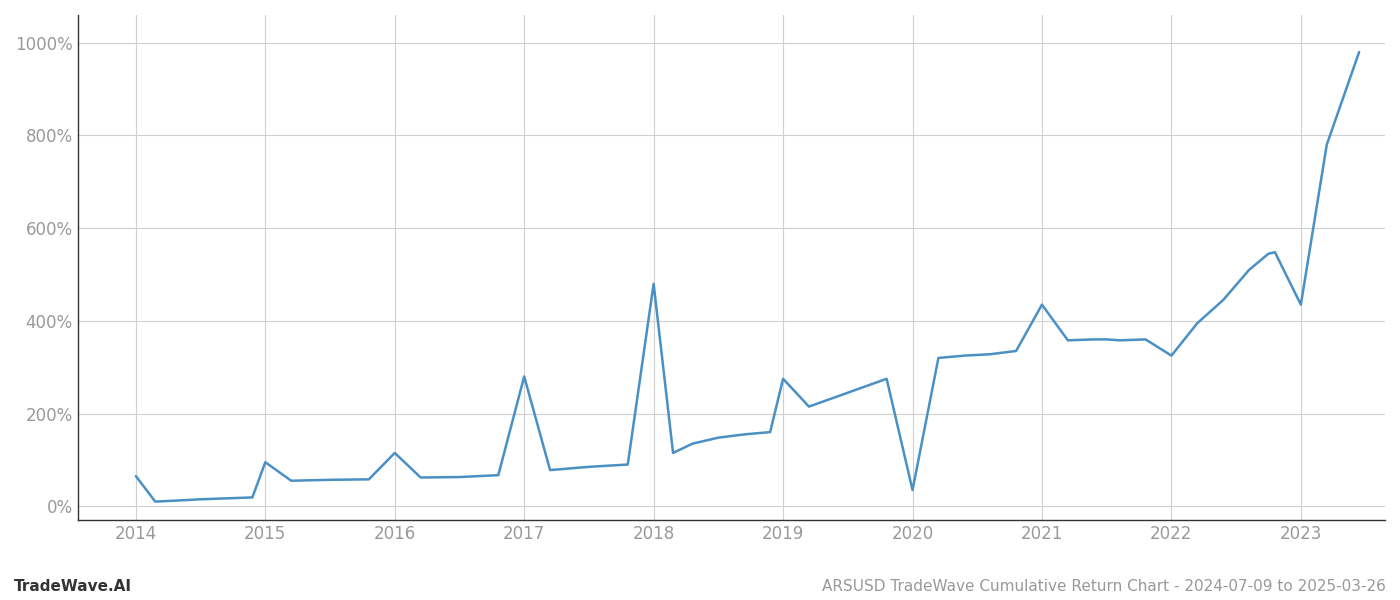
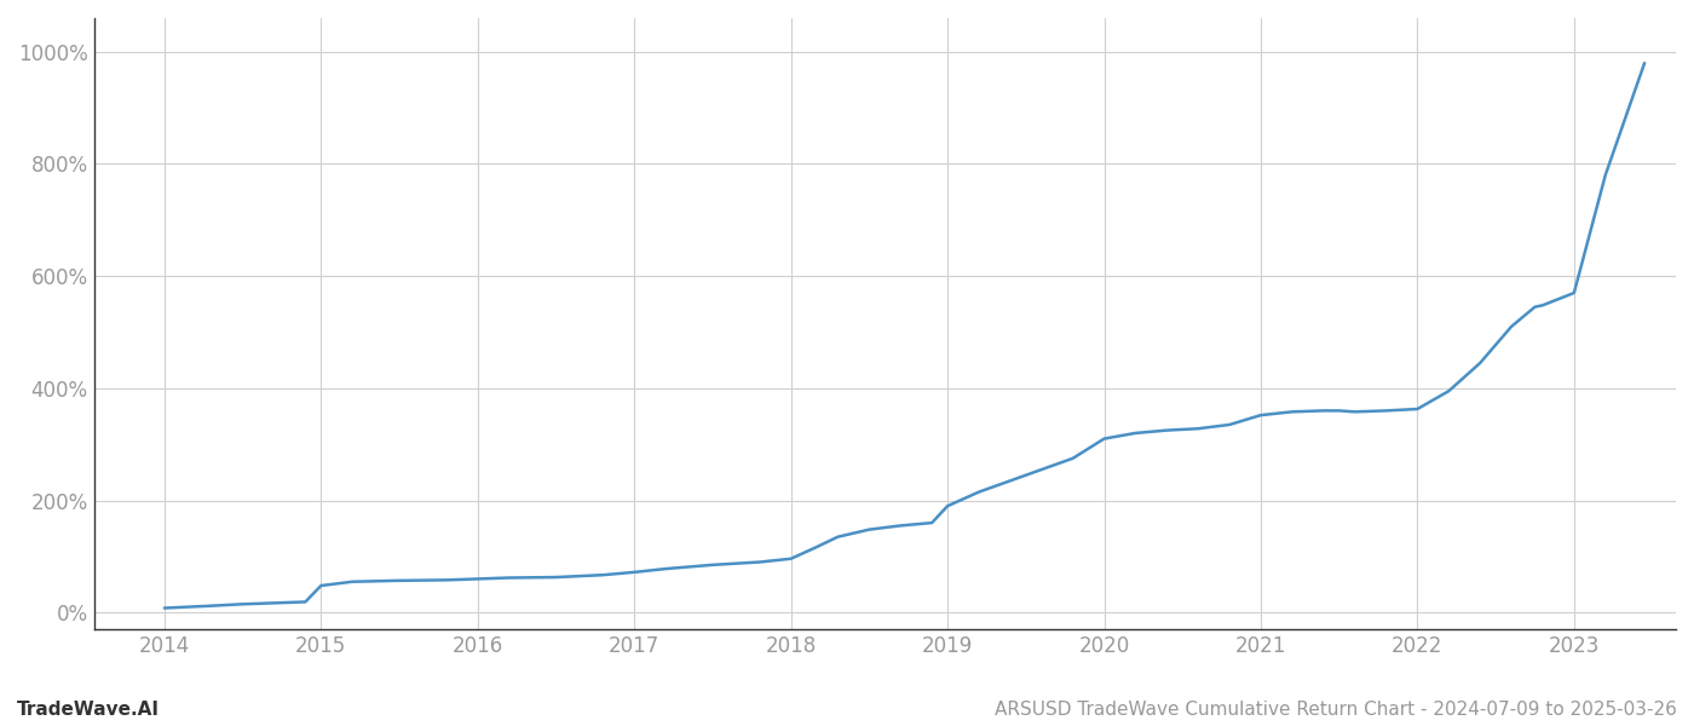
2014: 65% -> 8%
2015: 95% -> 48%
2016: 115% -> 60%
2017: 280% -> 72%
2018: 480% -> 96%
2019: 275% -> 190%
2020: 35% -> 310%
2021: 435% -> 352%
2022: 325% -> 363%
2023: 435% -> 570%
